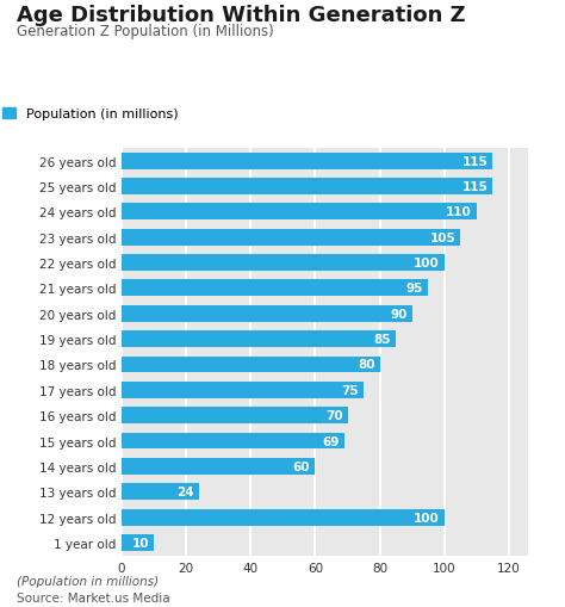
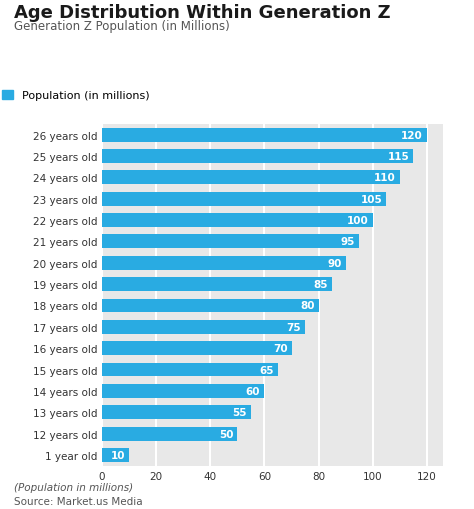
26 years old: 115 -> 120
15 years old: 69 -> 65
13 years old: 24 -> 55
12 years old: 100 -> 50
